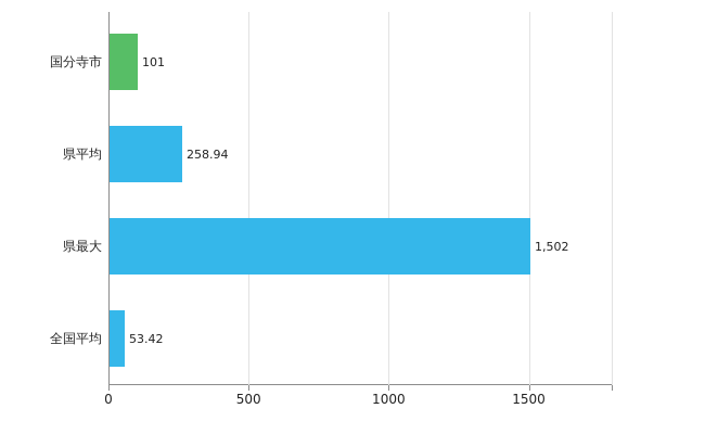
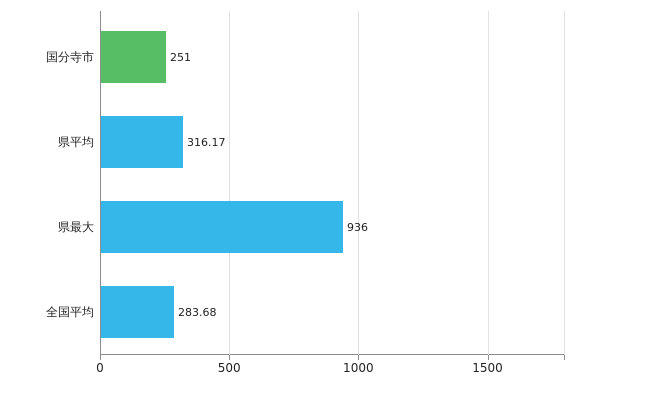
国分寺市: 101 -> 251
県平均: 258.94 -> 316.17
県最大: 1,502 -> 936
全国平均: 53.42 -> 283.68
